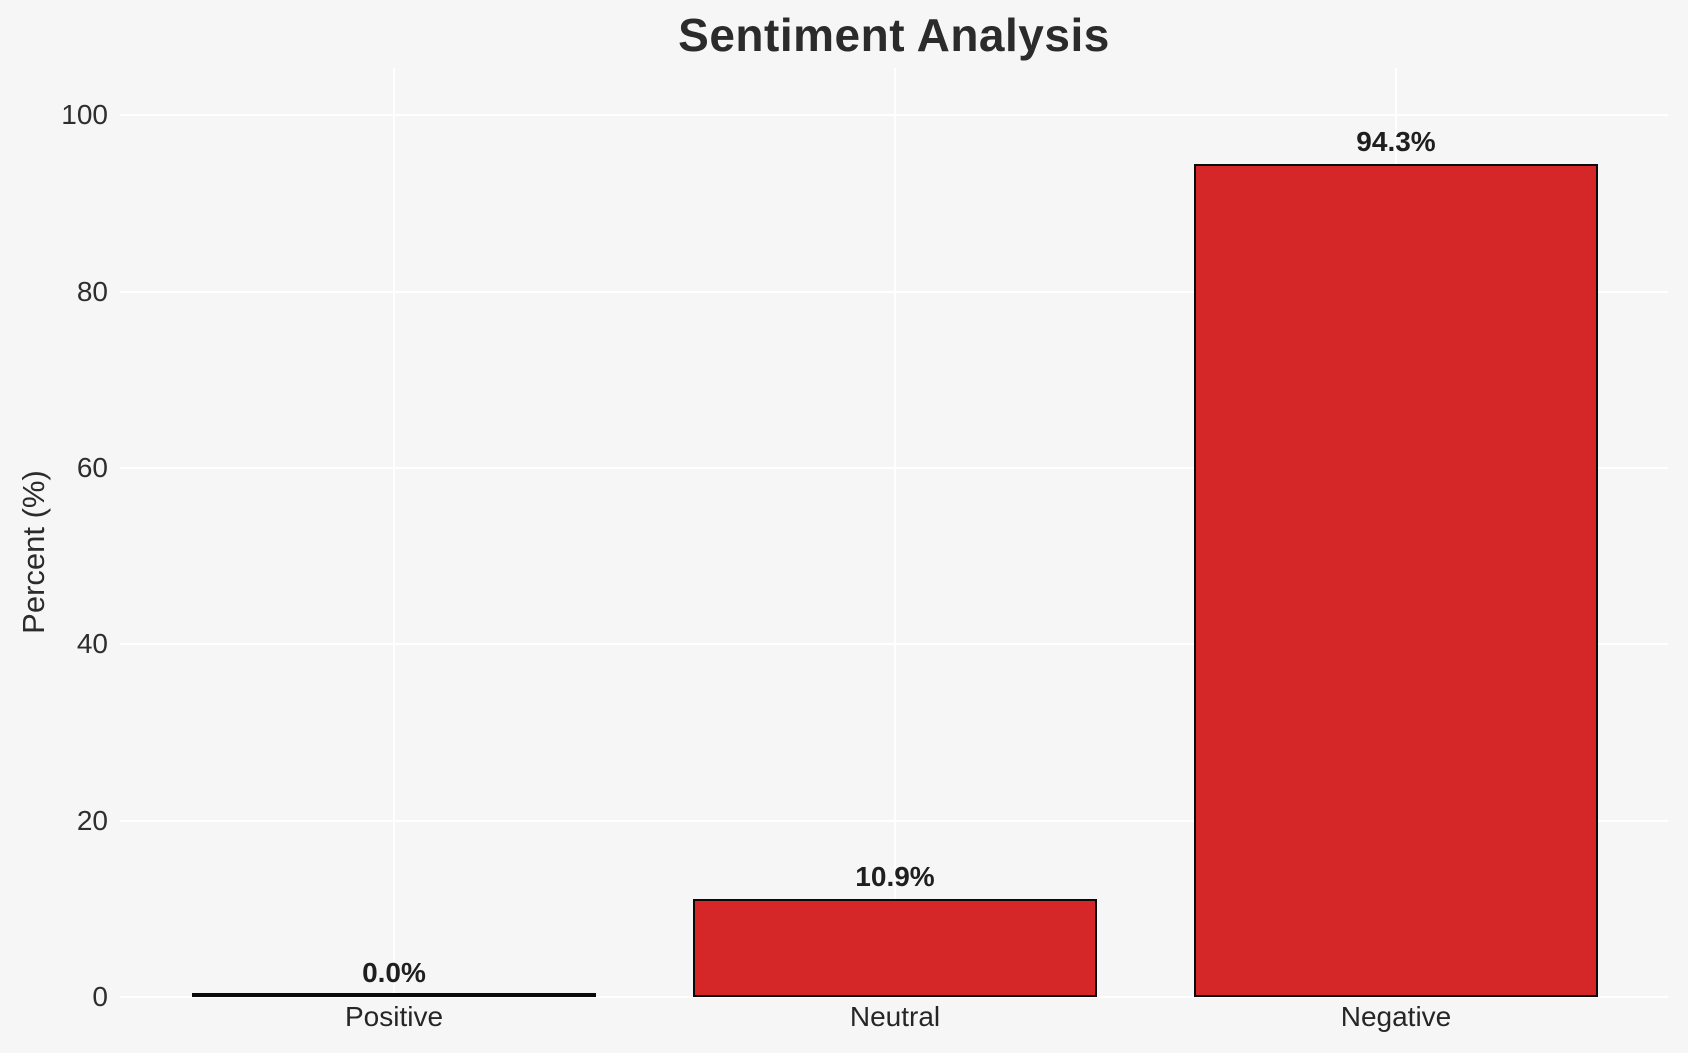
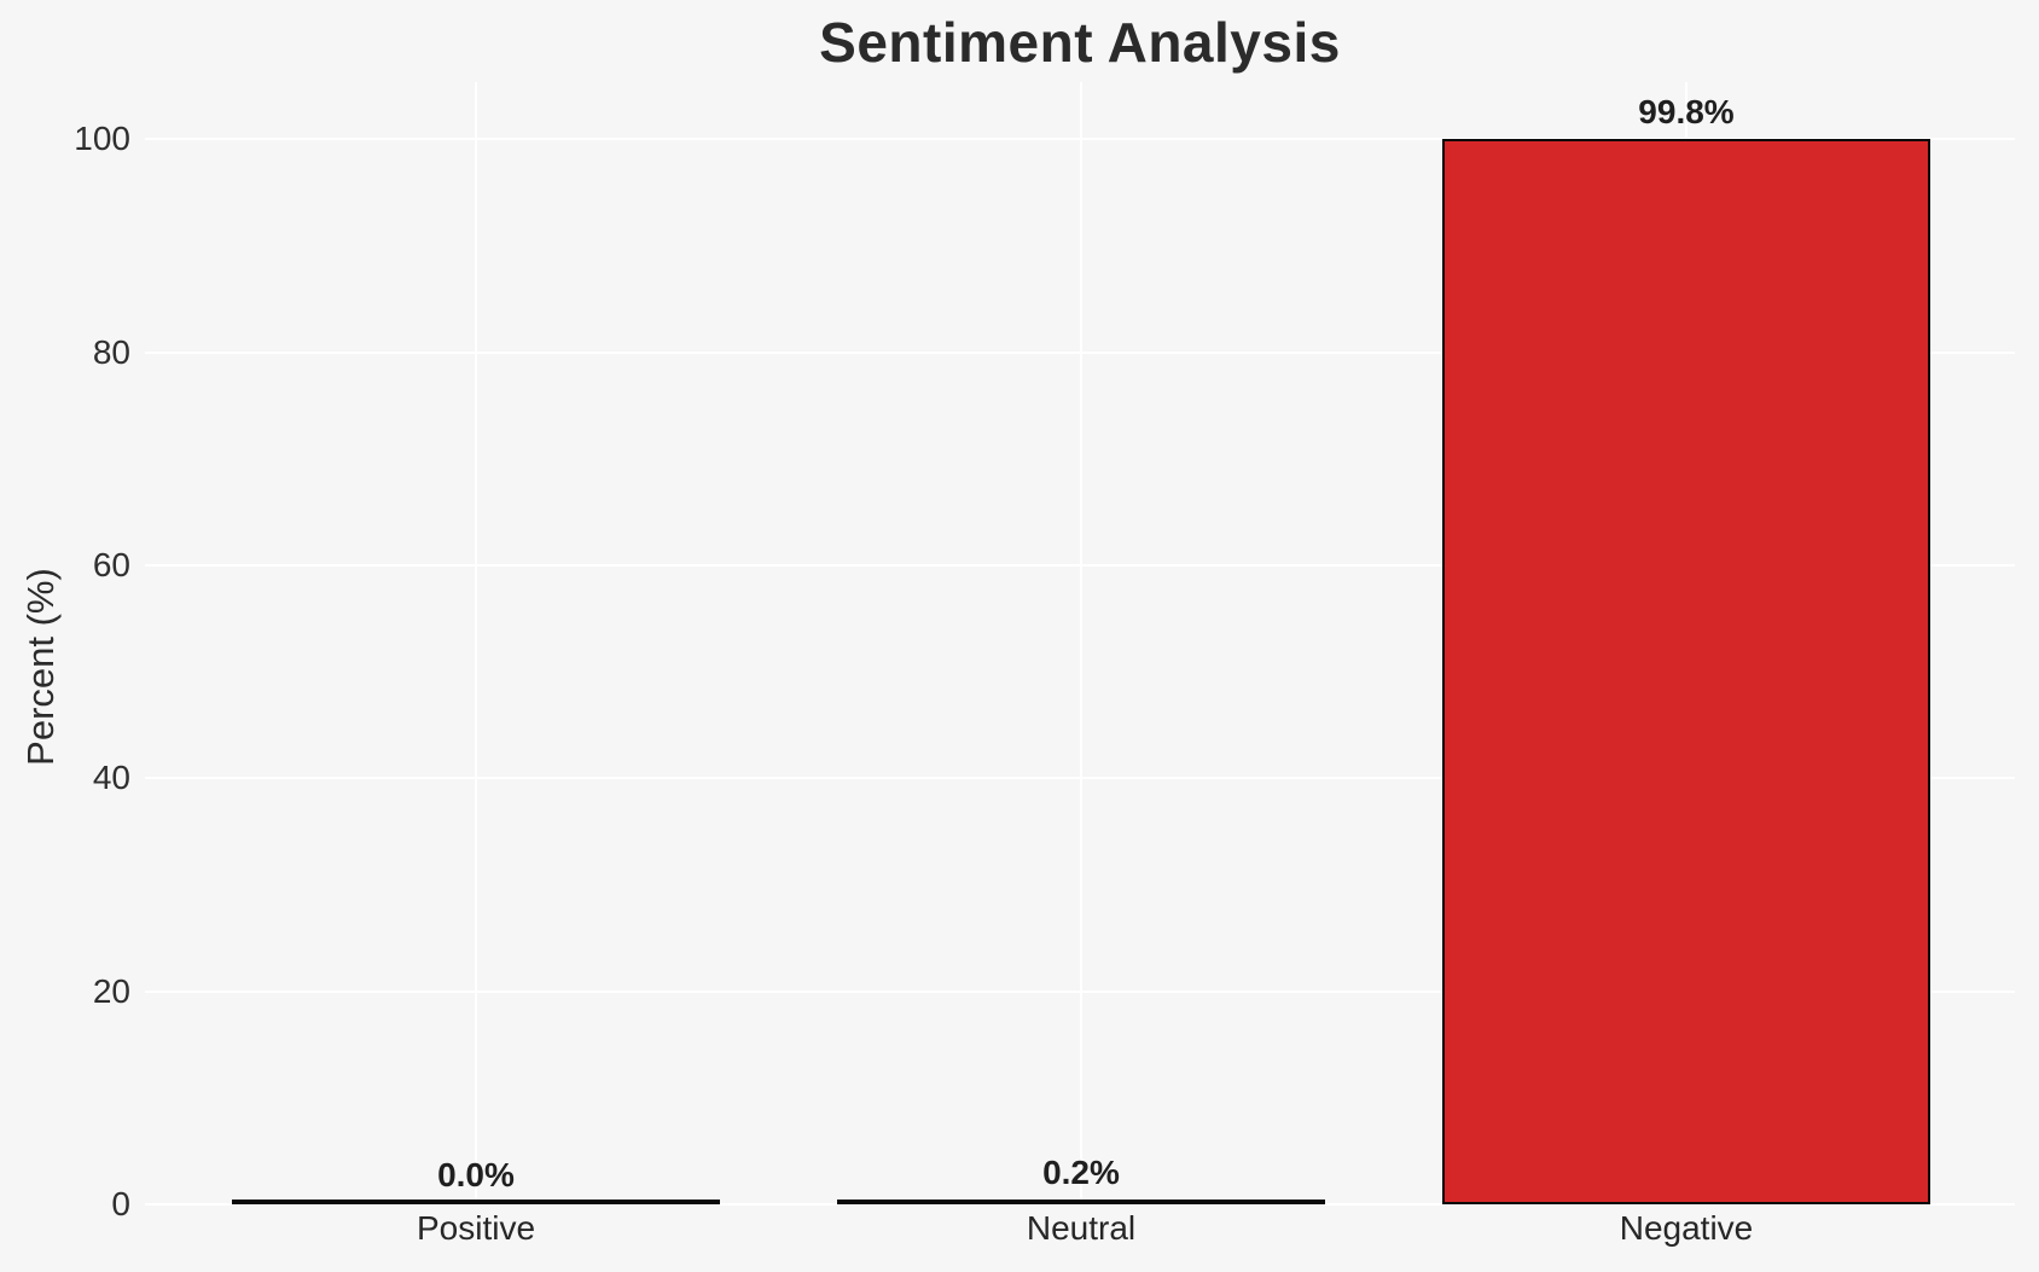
Neutral: 10.9% -> 0.2%
Negative: 94.3% -> 99.8%
